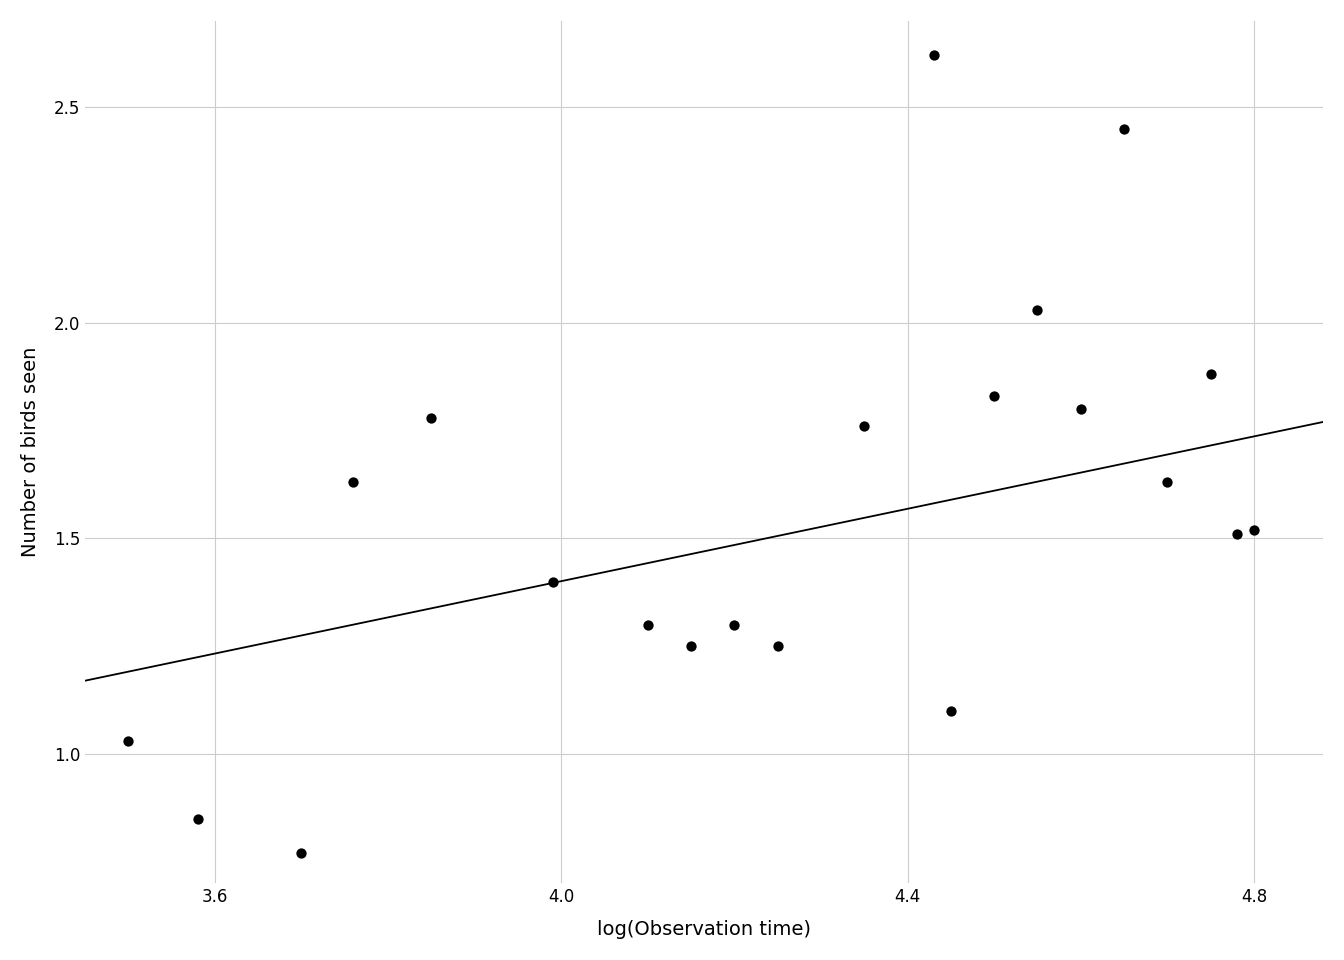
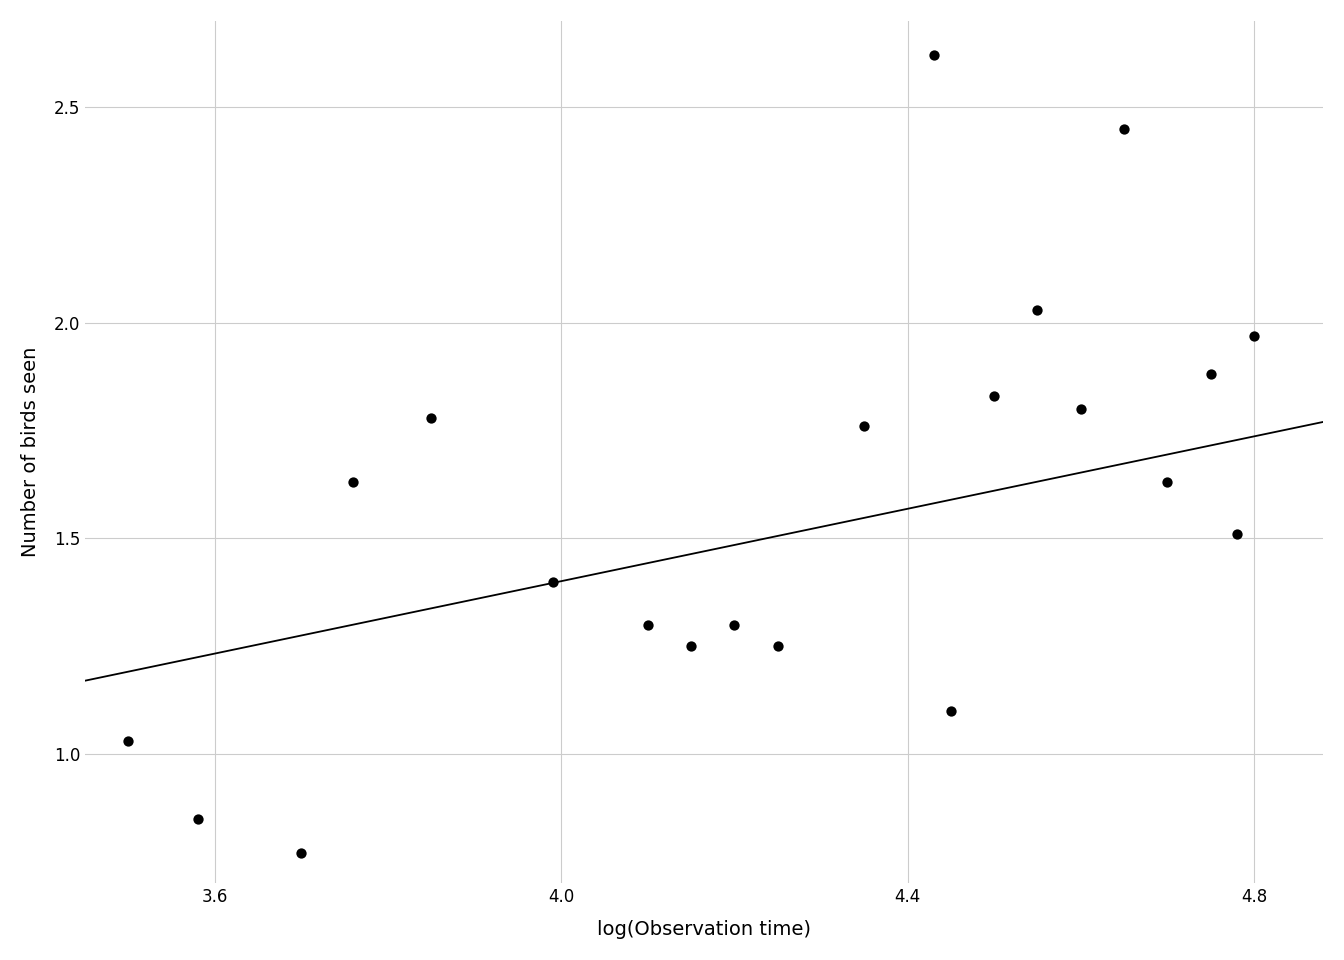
4.8: 1.52 -> 1.97
